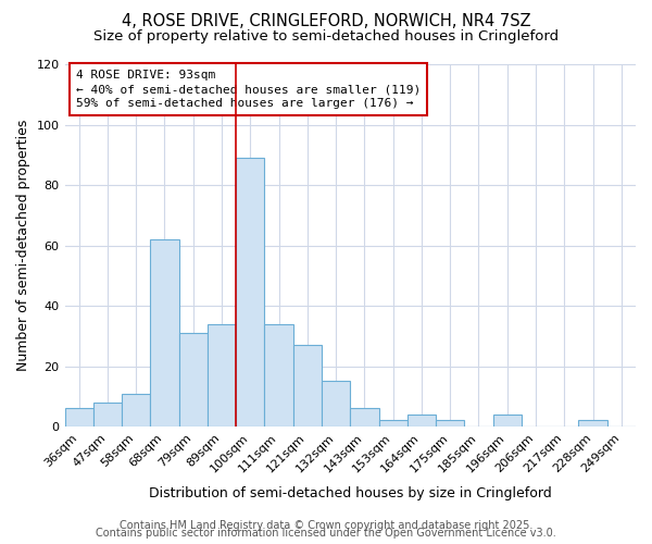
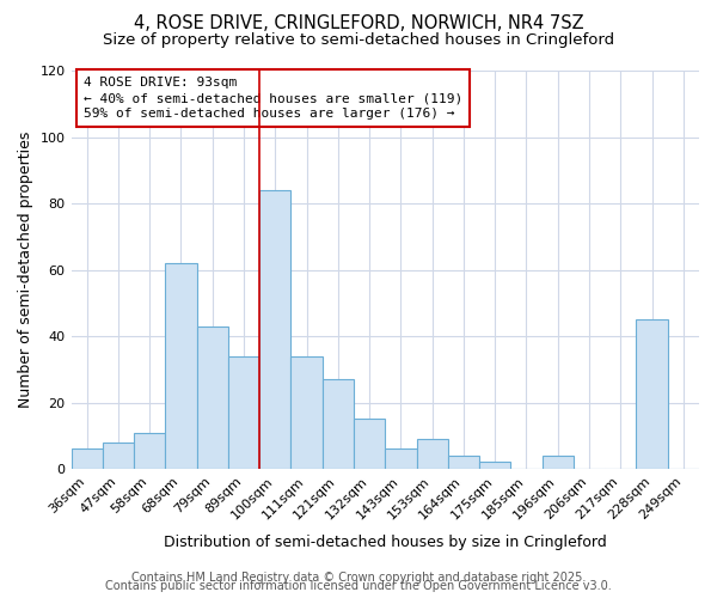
79sqm: 31 -> 43
100sqm: 89 -> 84
153sqm: 2 -> 9
228sqm: 2 -> 45
